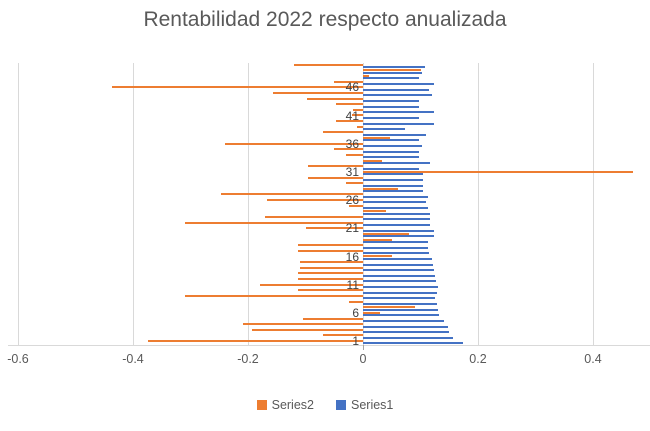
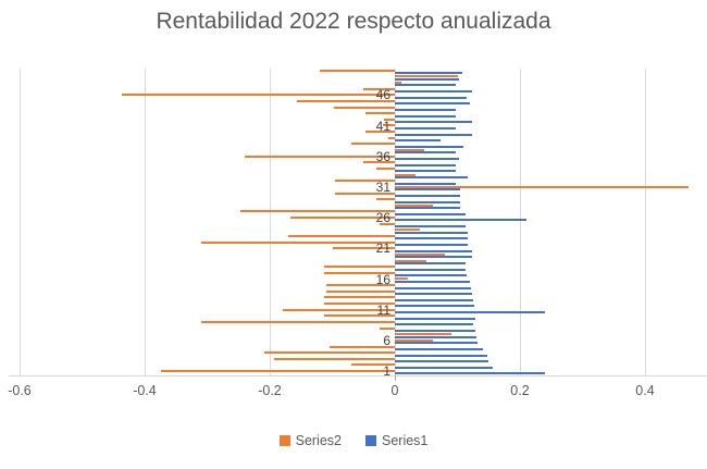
Series1/1: 0.17 -> 0.24
Series2/6: 0.03 -> 0.06
Series1/11: 0.13 -> 0.24
Series2/16: 0.05 -> 0.02
Series1/26: 0.11 -> 0.21
